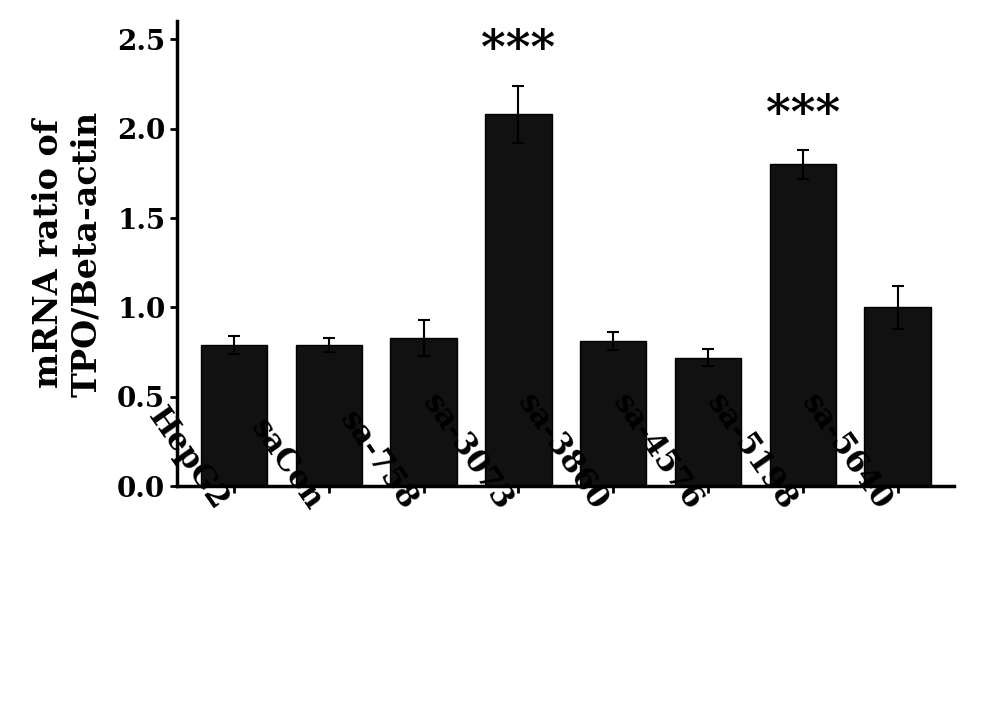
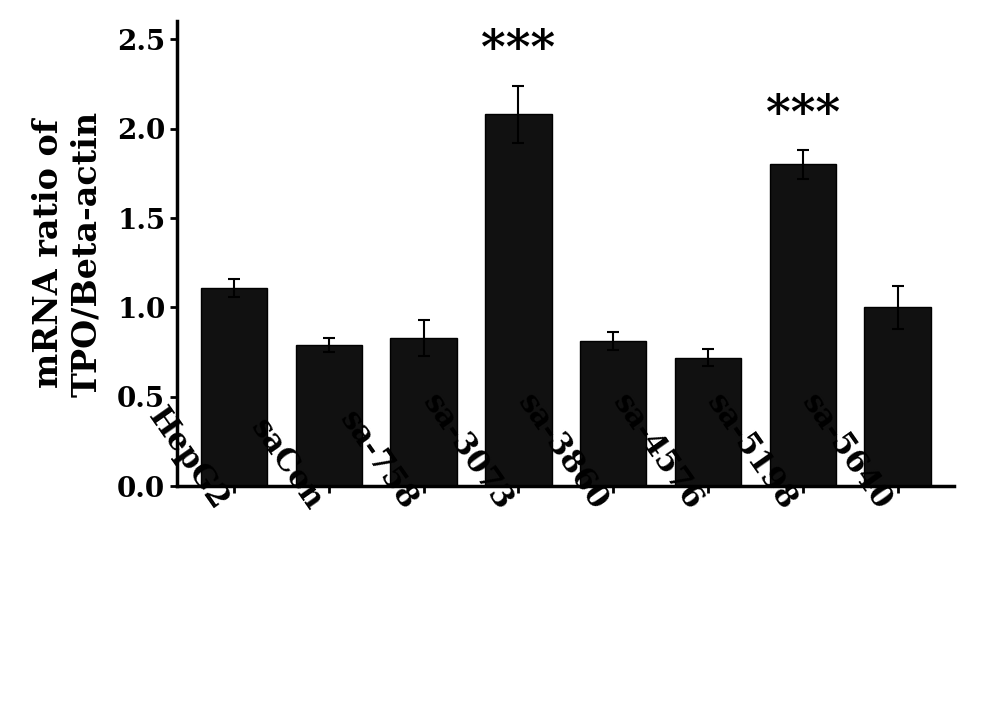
HepG2: 0.79 -> 1.11
